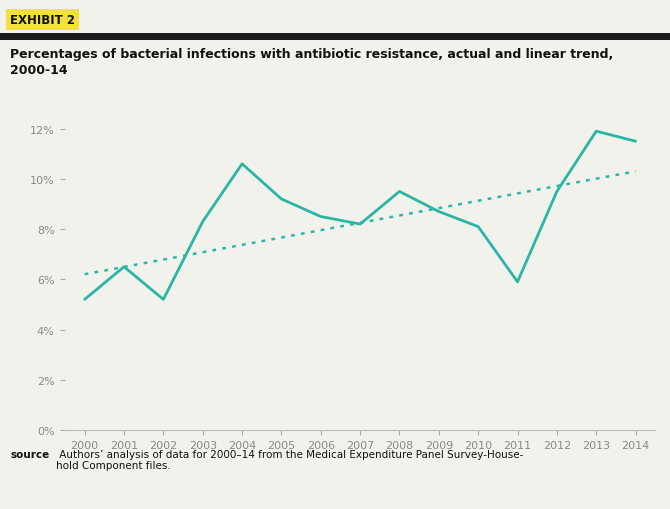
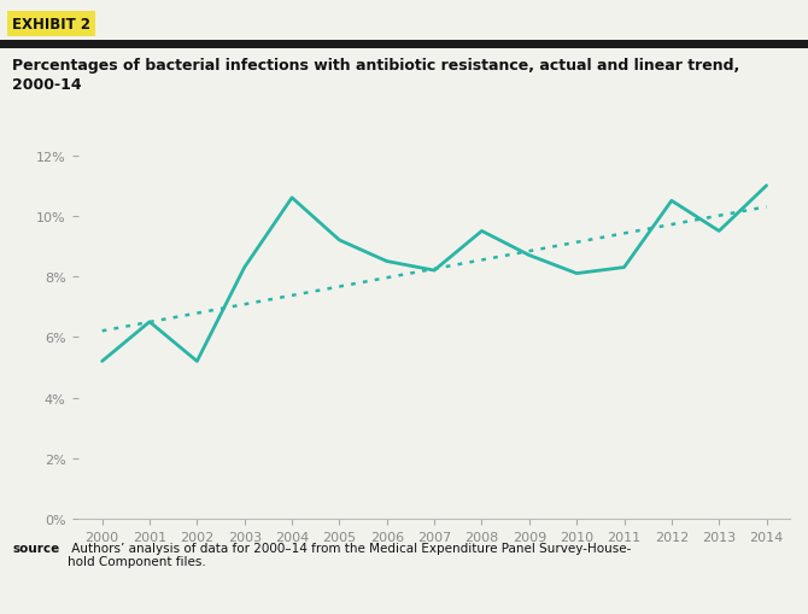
2011: 5.9% -> 8.3%
2012: 9.5% -> 10.5%
2013: 11.9% -> 9.5%
2014: 11.5% -> 11.0%
